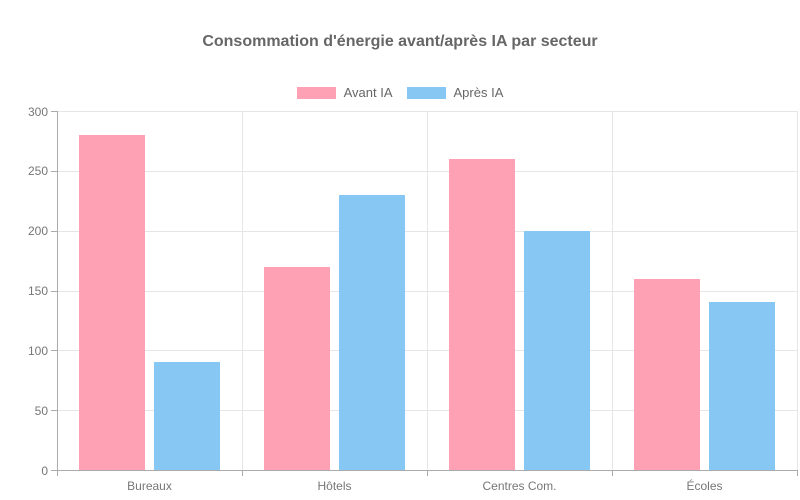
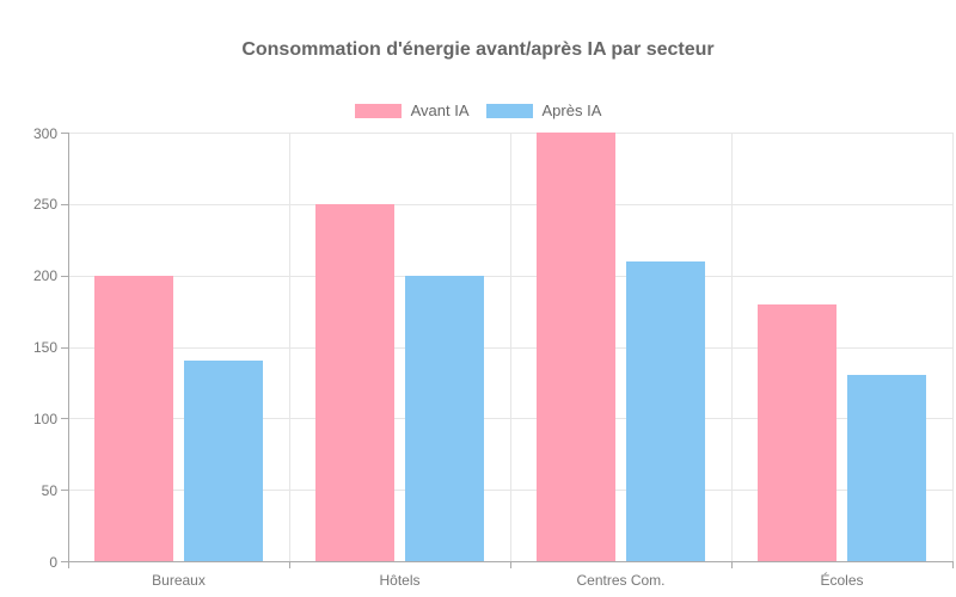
Avant IA/Bureaux: 280 -> 200
Après IA/Bureaux: 90 -> 140
Avant IA/Hôtels: 170 -> 250
Après IA/Hôtels: 230 -> 200
Avant IA/Centres Com.: 260 -> 300
Après IA/Centres Com.: 200 -> 210
Avant IA/Écoles: 160 -> 180
Après IA/Écoles: 140 -> 130
